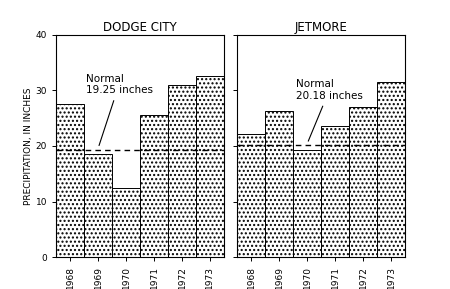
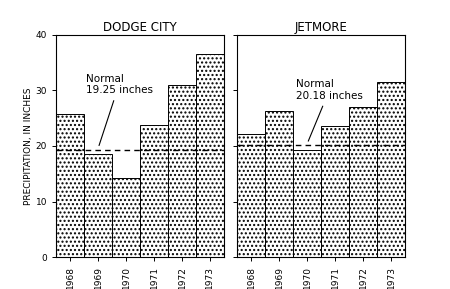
DODGE CITY/1968: 27.5 -> 25.8
DODGE CITY/1970: 12.5 -> 14.2
DODGE CITY/1971: 25.5 -> 23.8
DODGE CITY/1973: 32.5 -> 36.6
